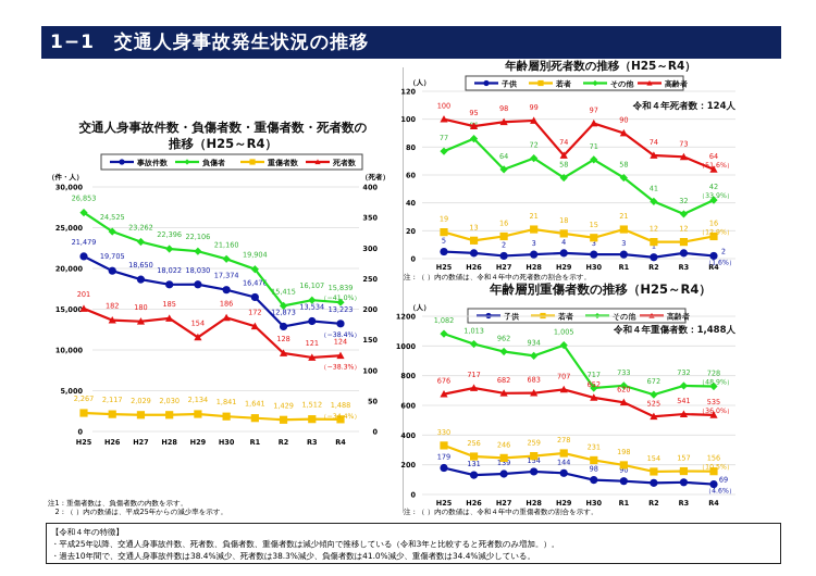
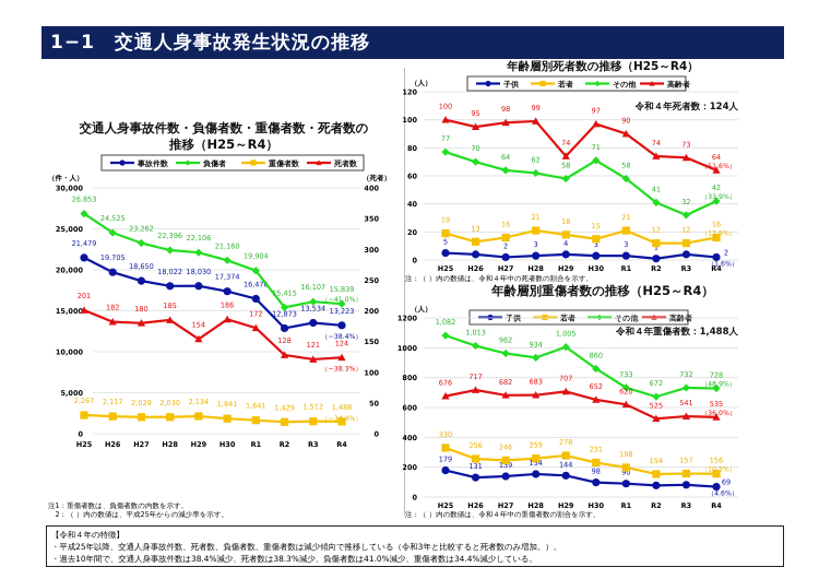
年齢層別死者数の推移（H25～R4）/その他/H26: 86 -> 70
年齢層別死者数の推移（H25～R4）/その他/H28: 72 -> 62
年齢層別重傷者数の推移（H25～R4）/その他/H30: 717 -> 860
